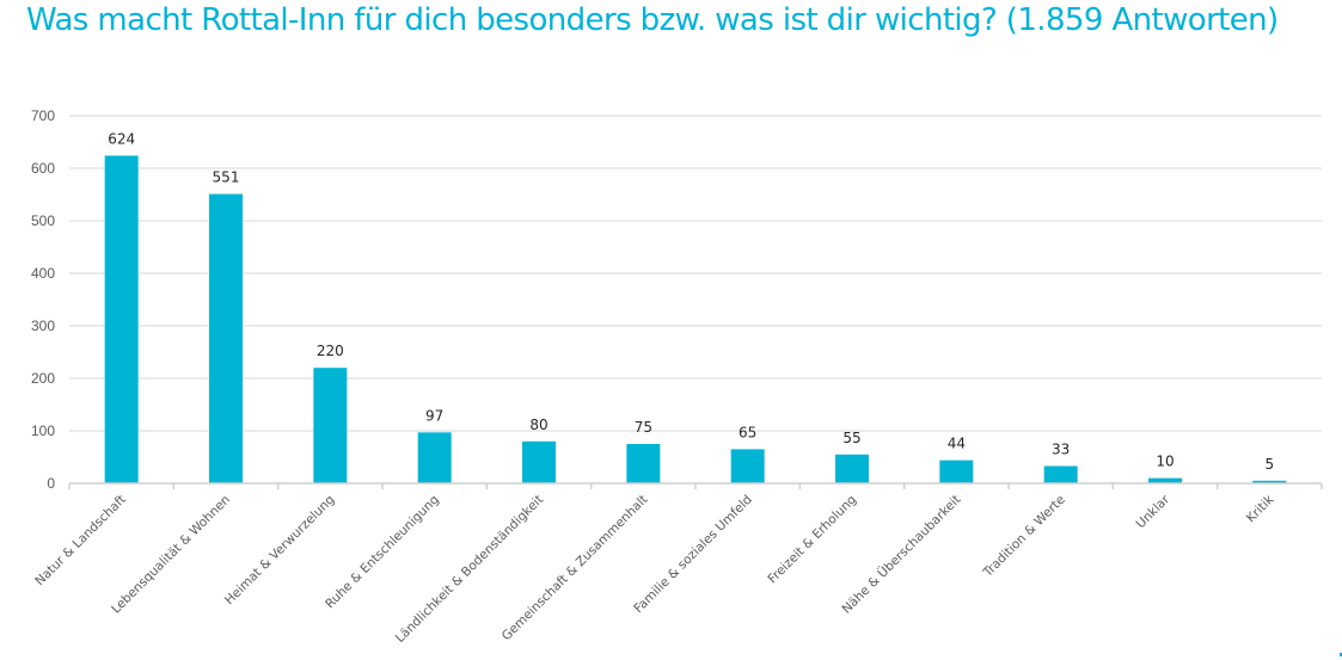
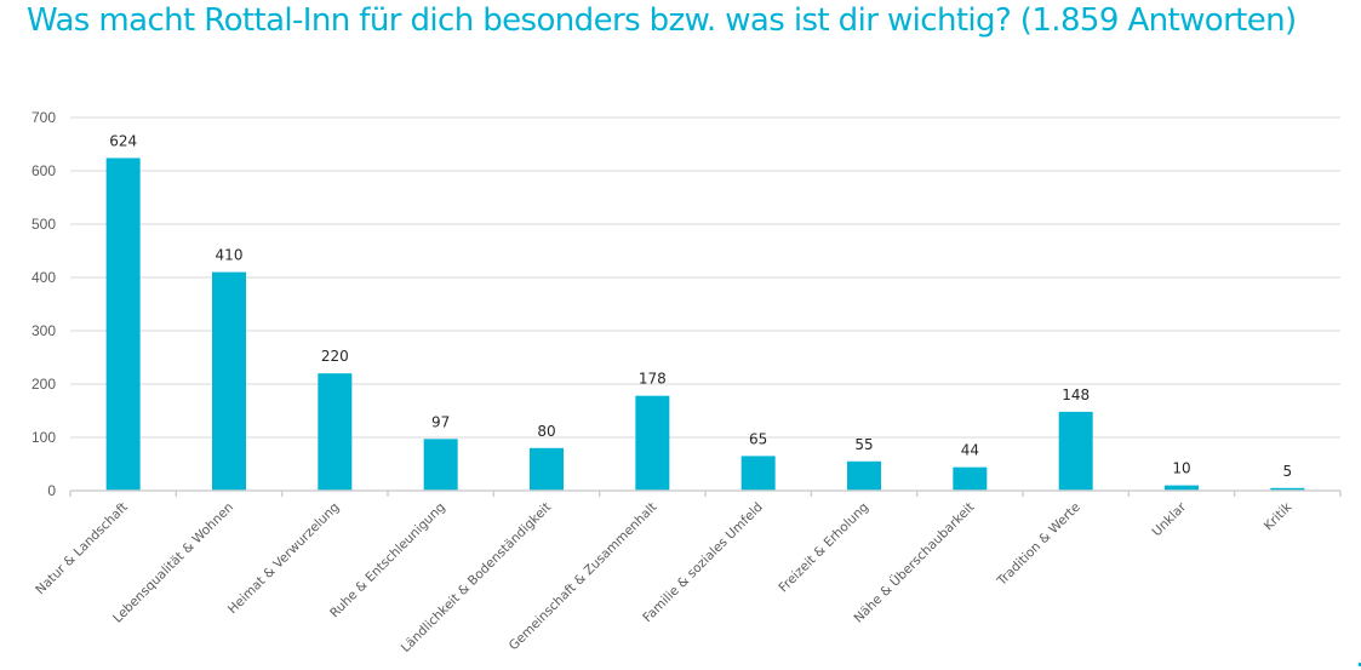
Lebensqualität & Wohnen: 551 -> 410
Gemeinschaft & Zusammenhalt: 75 -> 178
Tradition & Werte: 33 -> 148
